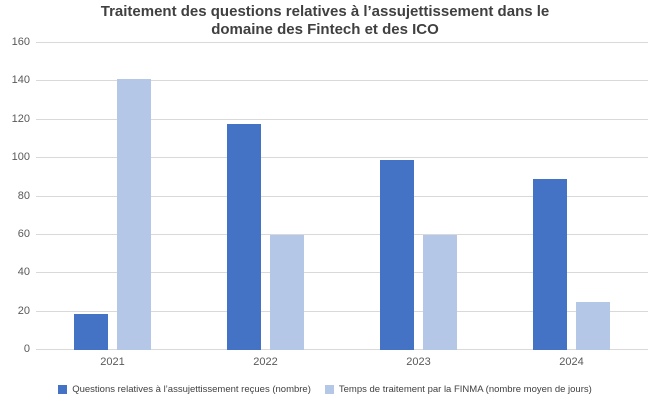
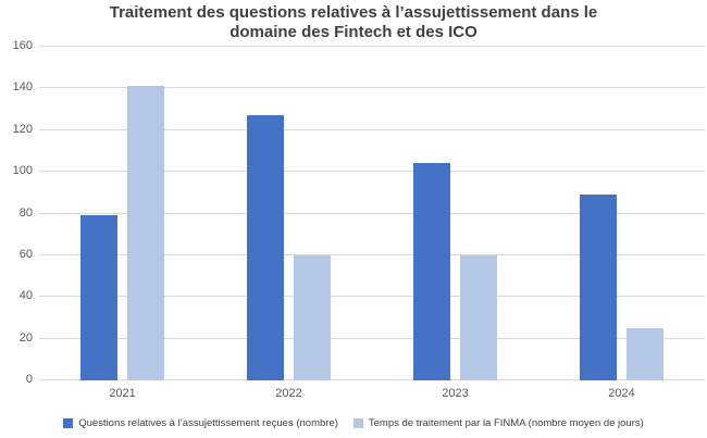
Questions relatives à l’assujettissement reçues (nombre)/2021: 19 -> 79
Questions relatives à l’assujettissement reçues (nombre)/2022: 118 -> 127
Questions relatives à l’assujettissement reçues (nombre)/2023: 99 -> 104
